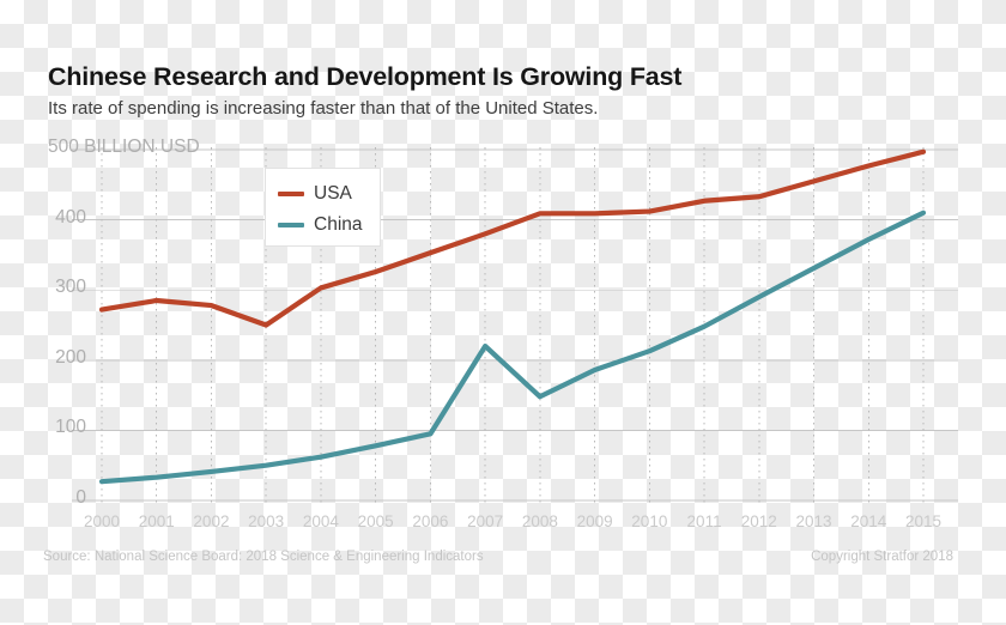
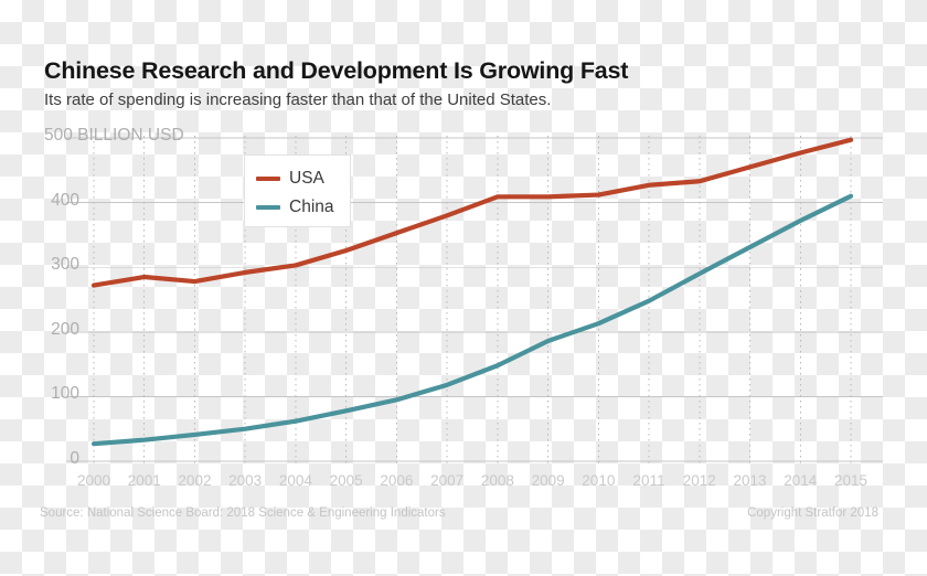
USA/2003: 250 -> 290
China/2007: 220 -> 120
